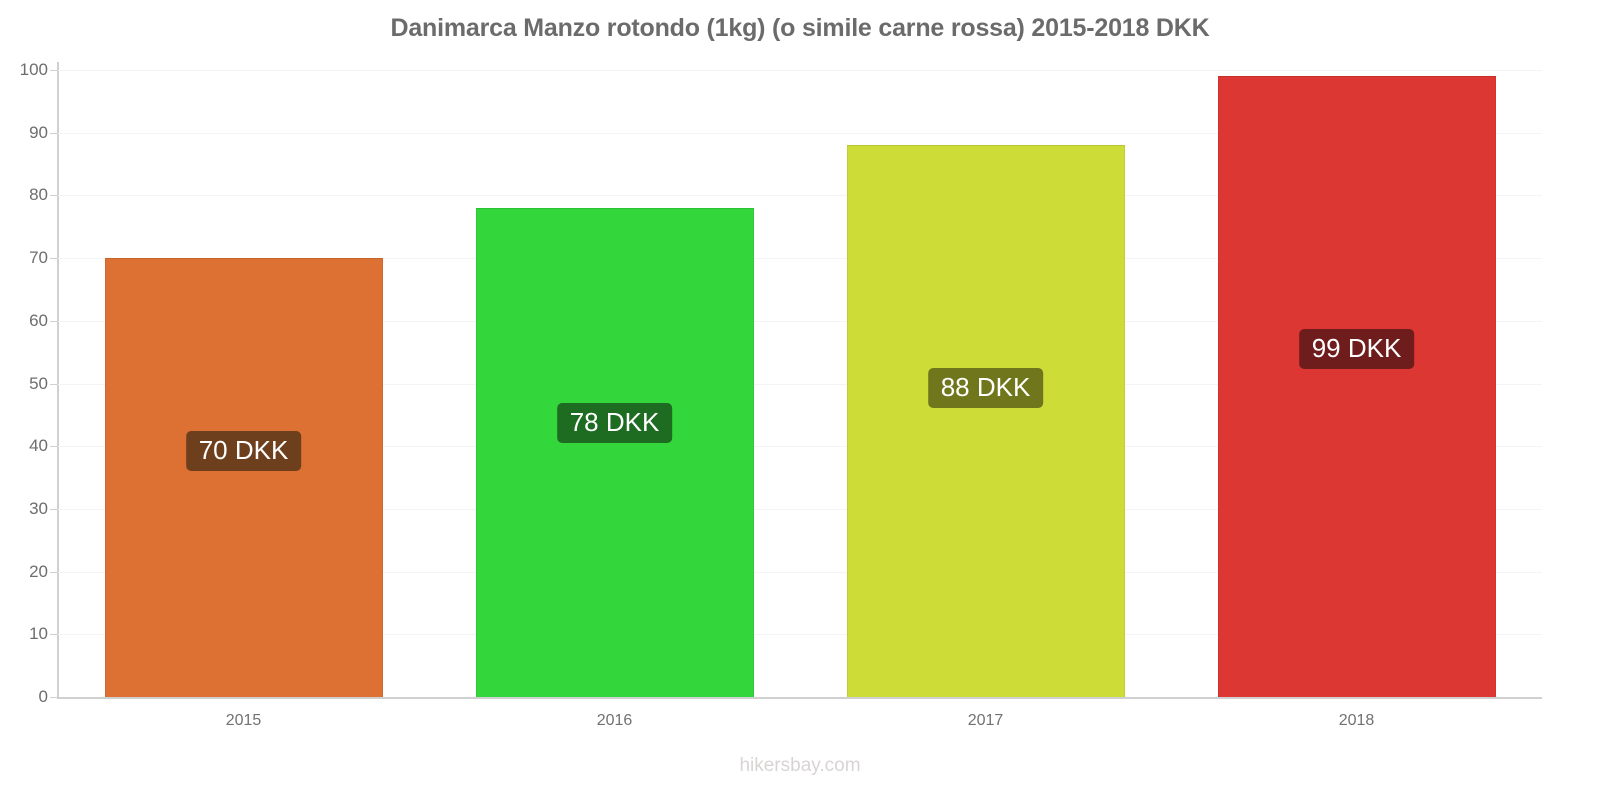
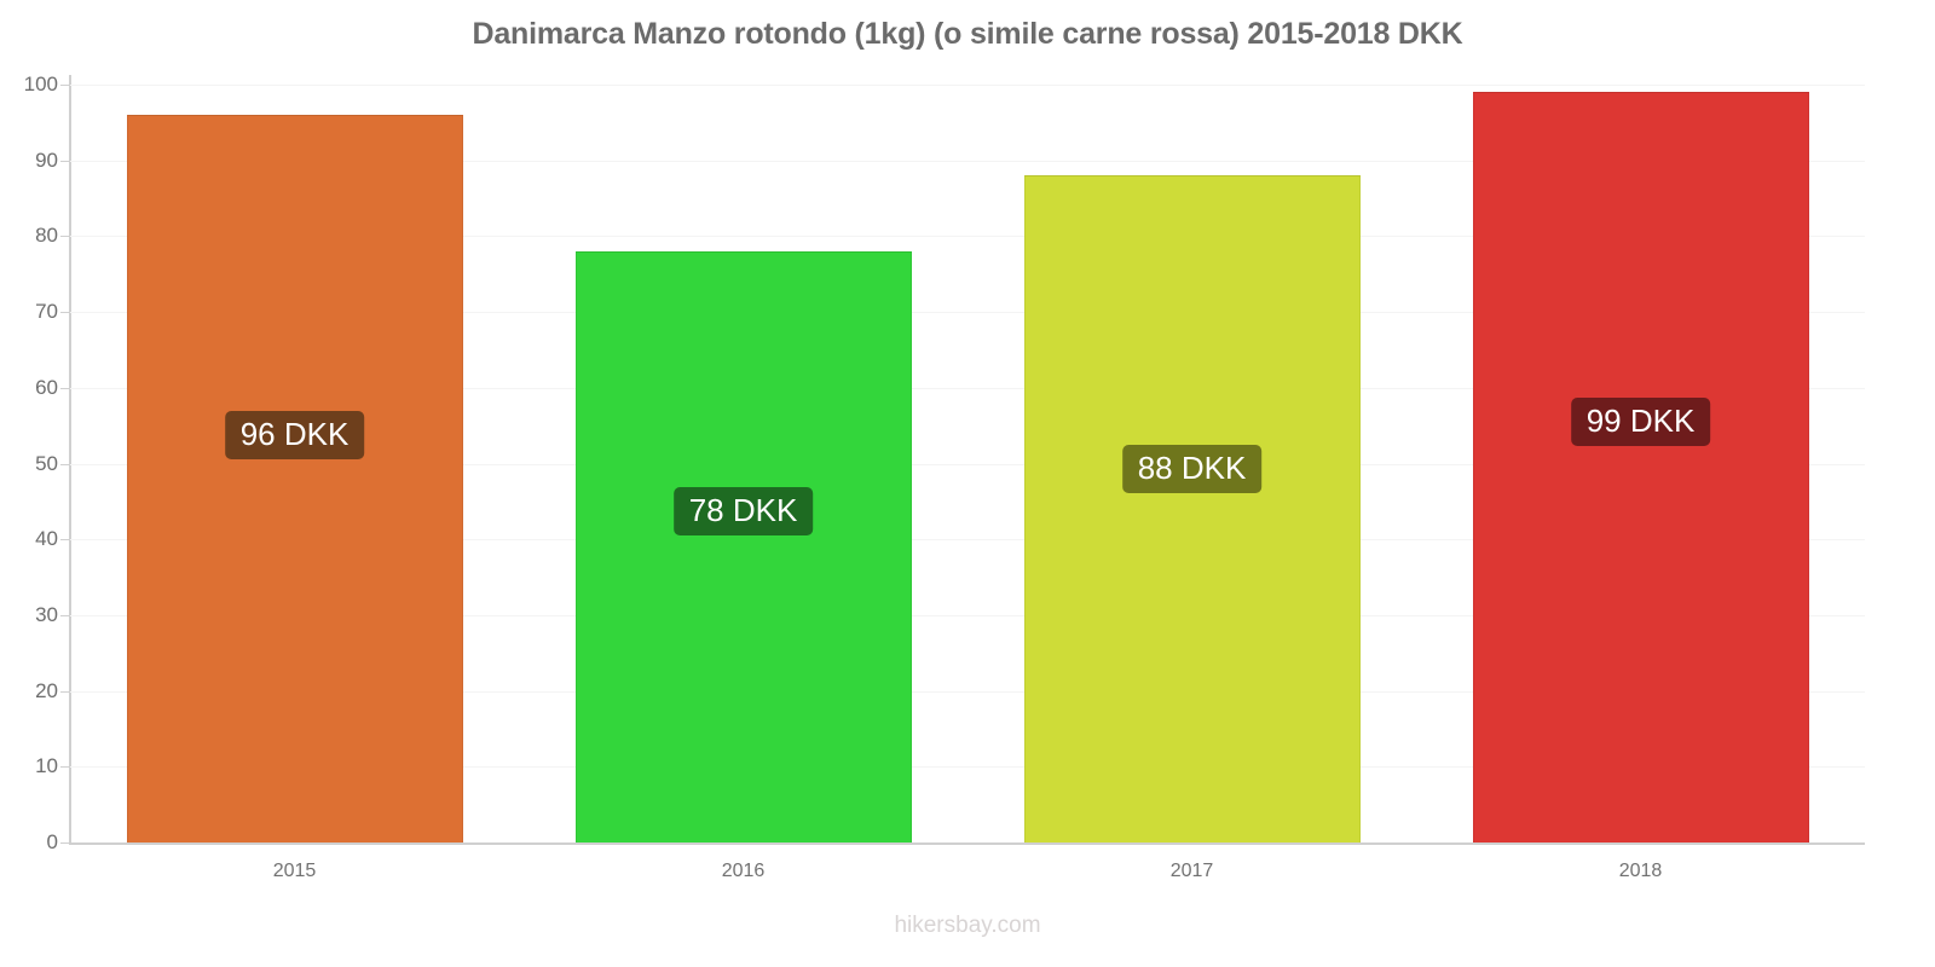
2015: 70 -> 96
